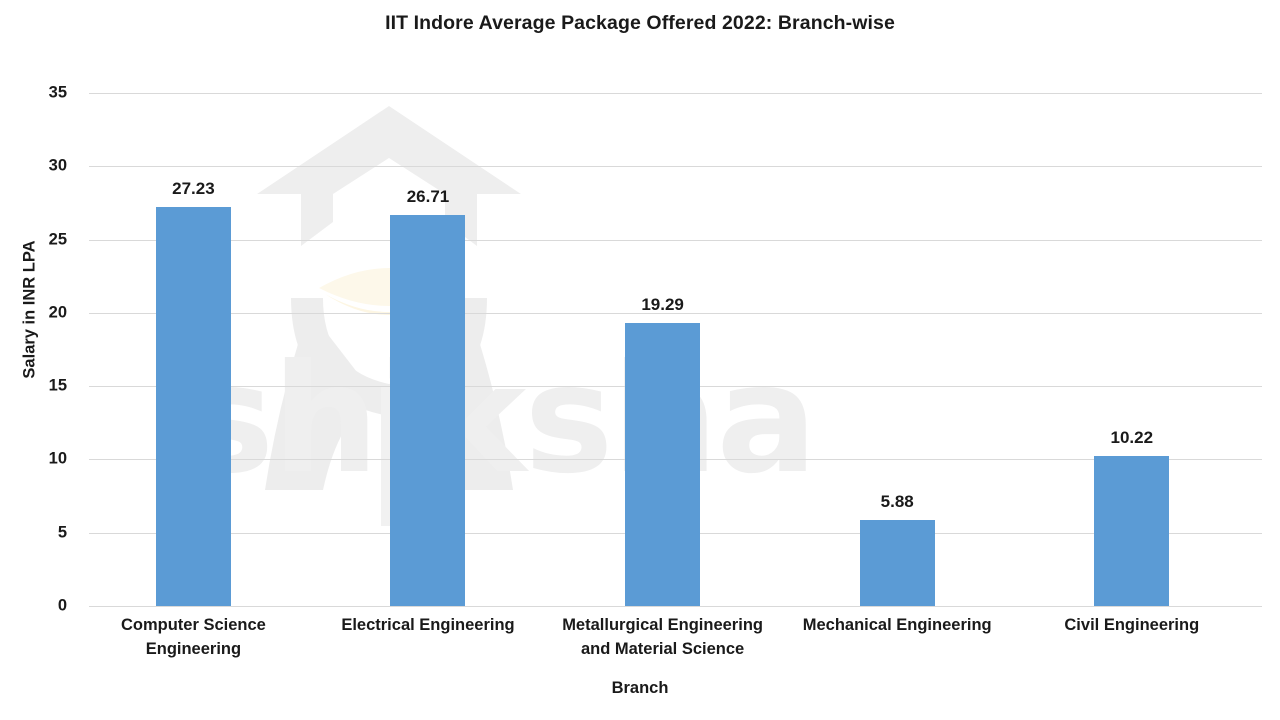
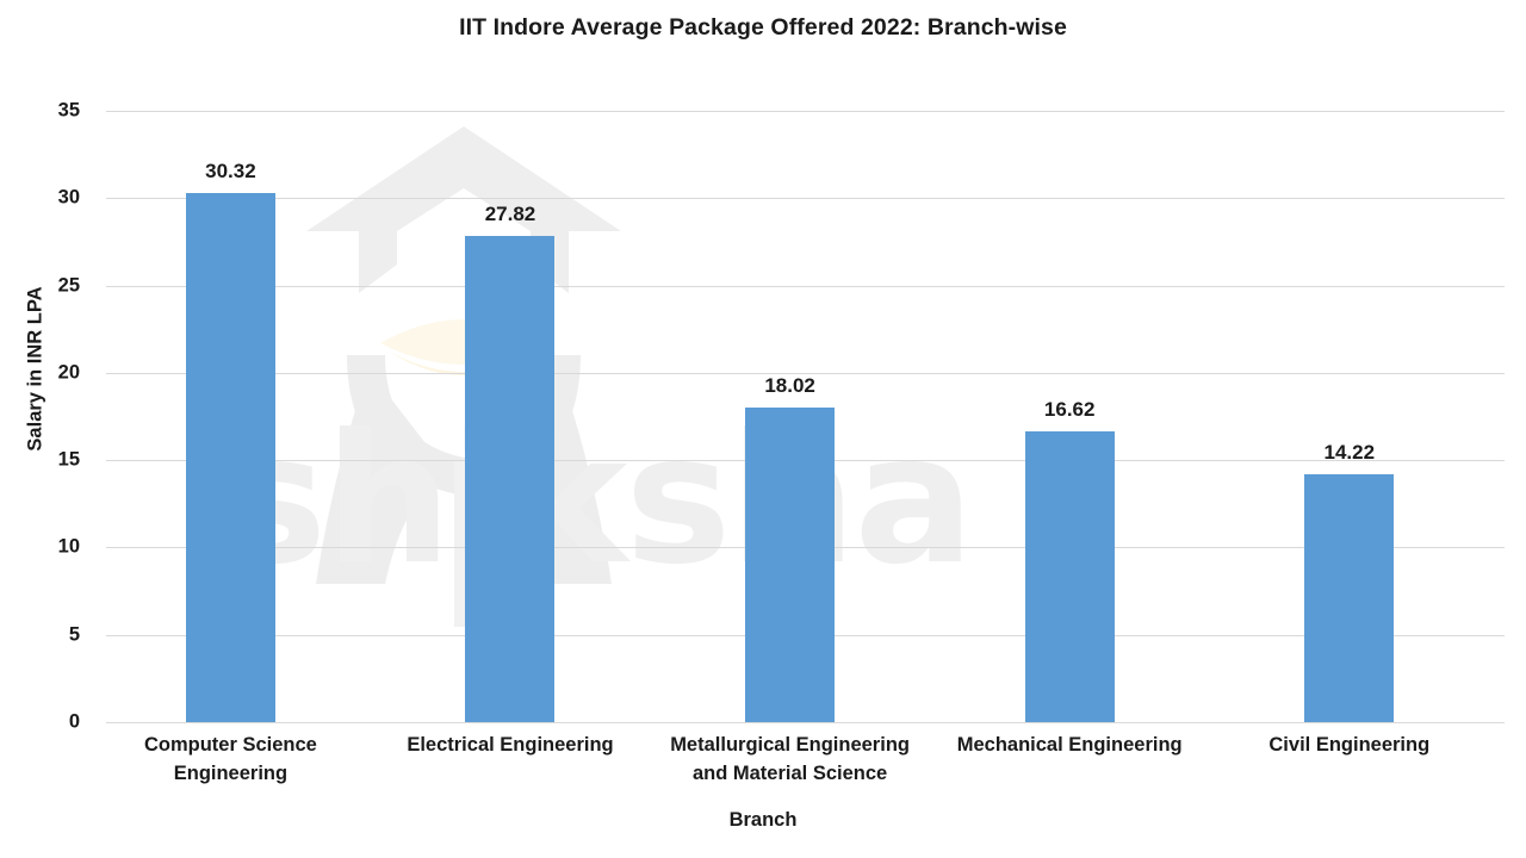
Computer Science Engineering: 27.23 -> 30.32
Electrical Engineering: 26.71 -> 27.82
Metallurgical Engineering and Material Science: 19.29 -> 18.02
Mechanical Engineering: 5.88 -> 16.62
Civil Engineering: 10.22 -> 14.22
